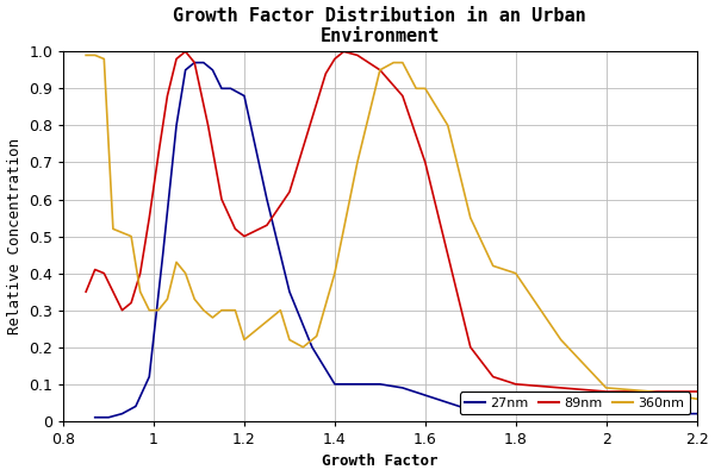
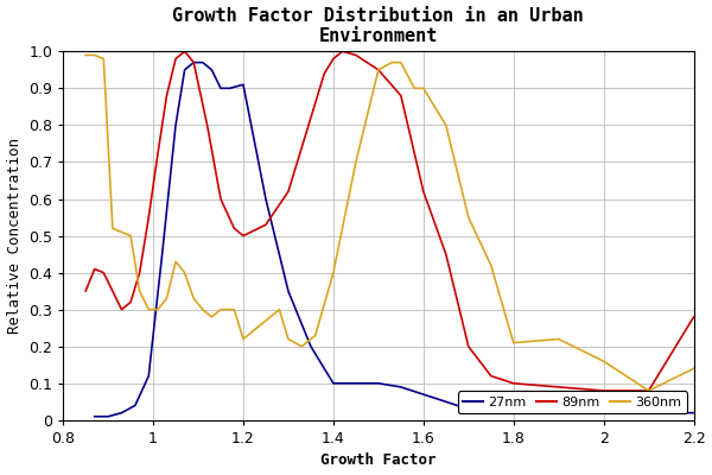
27nm/1.2: 0.88 -> 0.91
89nm/1.6: 0.70 -> 0.62
360nm/1.8: 0.40 -> 0.21
360nm/2: 0.09 -> 0.16
89nm/2.2: 0.08 -> 0.28
360nm/2.2: 0.06 -> 0.14
